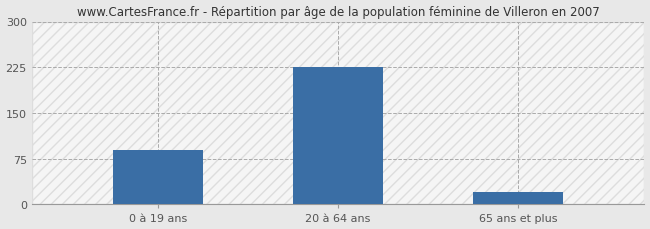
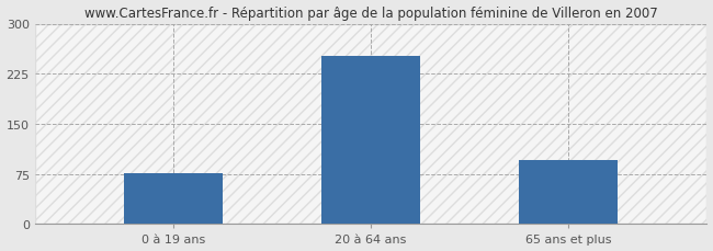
0 à 19 ans: 90 -> 76
20 à 64 ans: 225 -> 252
65 ans et plus: 20 -> 96
